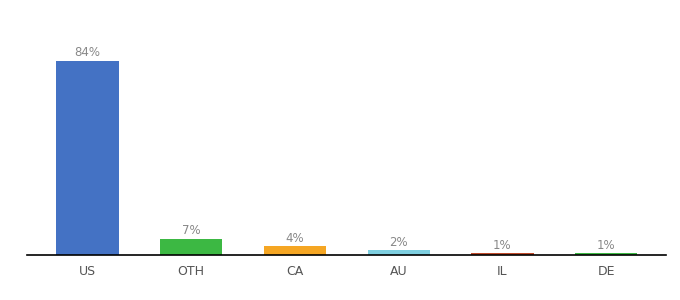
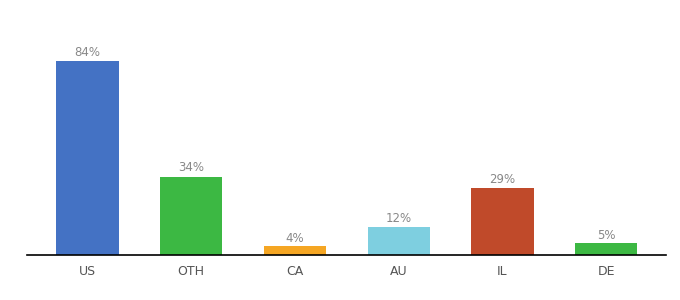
OTH: 7% -> 34%
AU: 2% -> 12%
IL: 1% -> 29%
DE: 1% -> 5%
